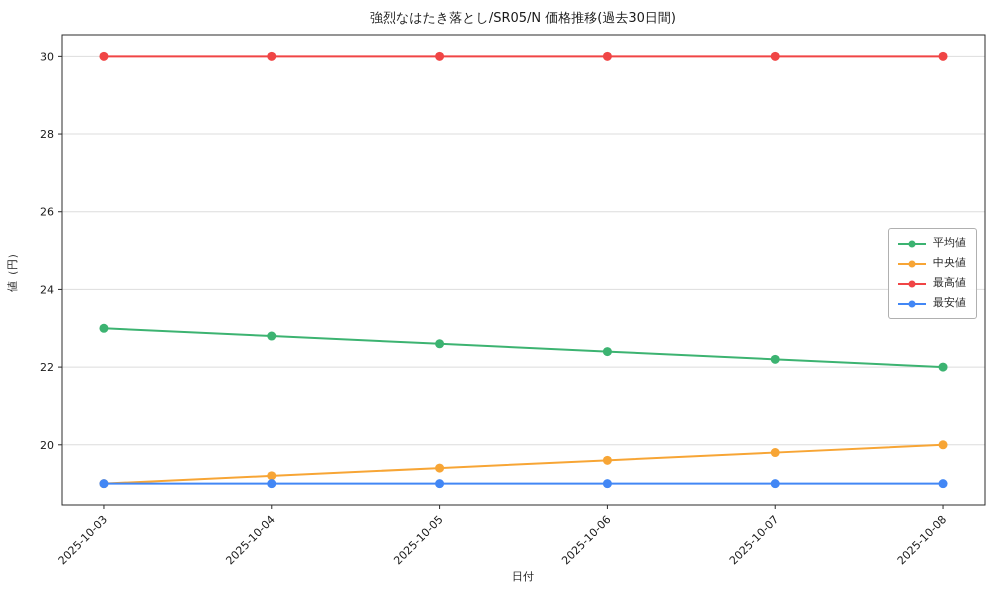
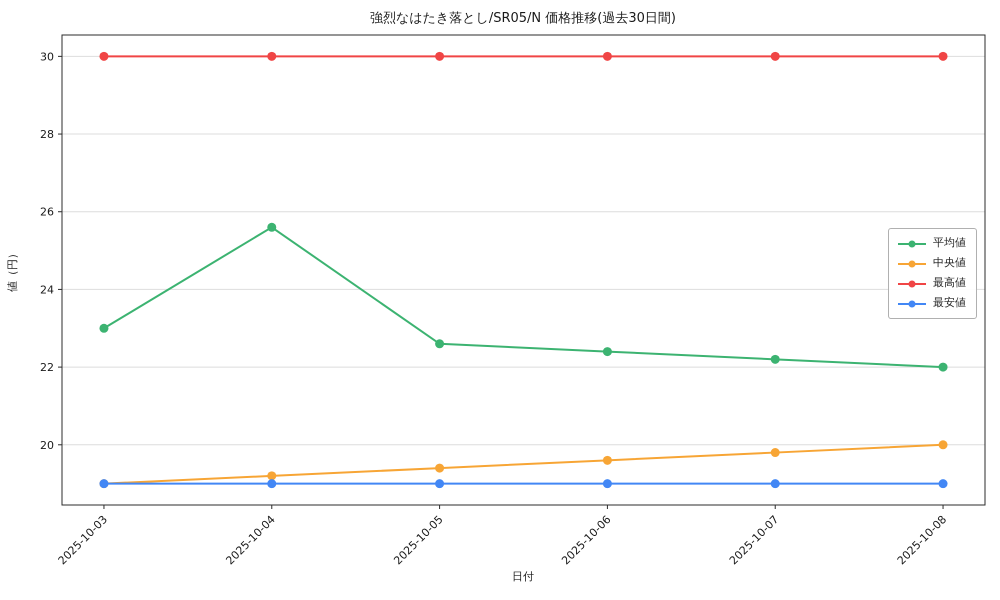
平均値/2025-10-04: 22.8 -> 25.6
